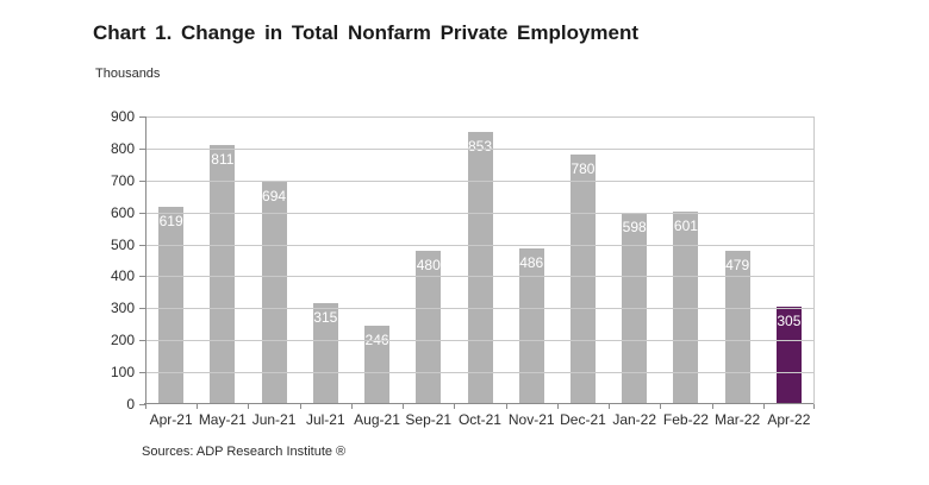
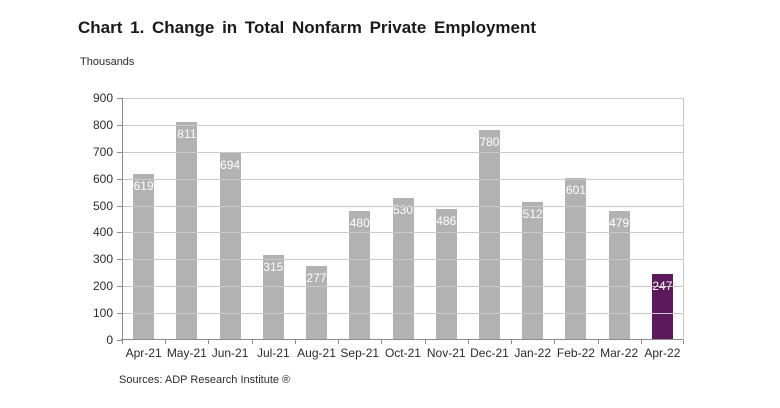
Aug-21: 246 -> 277
Oct-21: 853 -> 530
Jan-22: 598 -> 512
Apr-22: 305 -> 247
